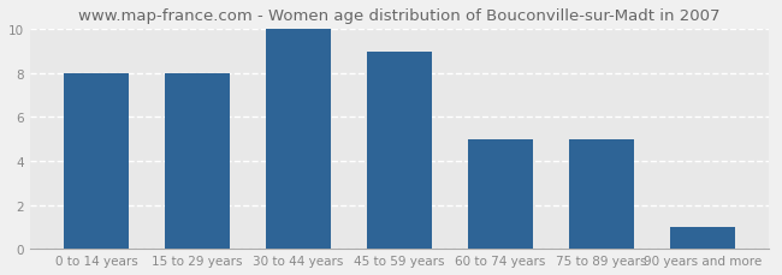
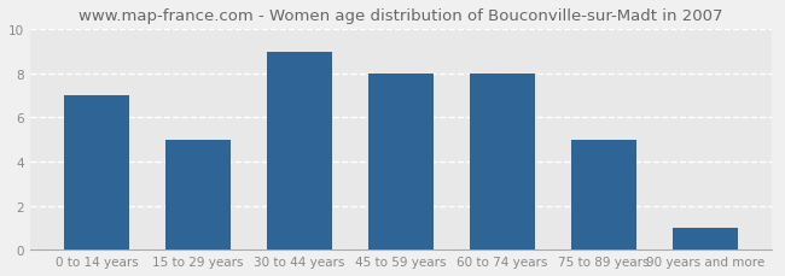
0 to 14 years: 8 -> 7
15 to 29 years: 8 -> 5
30 to 44 years: 10 -> 9
45 to 59 years: 9 -> 8
60 to 74 years: 5 -> 8
